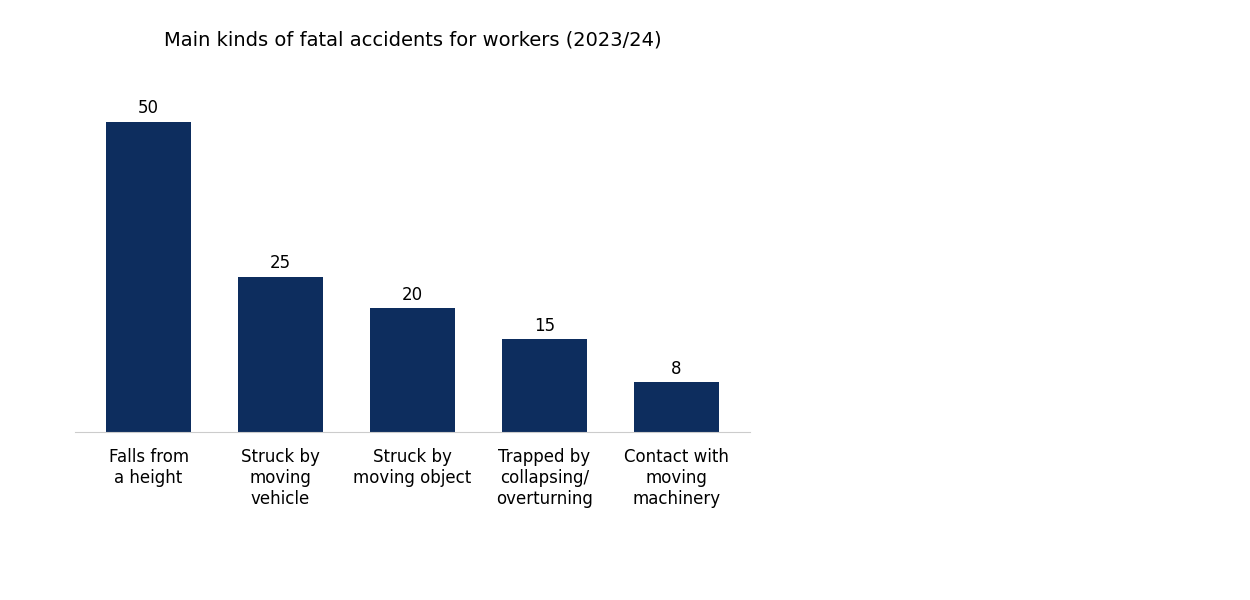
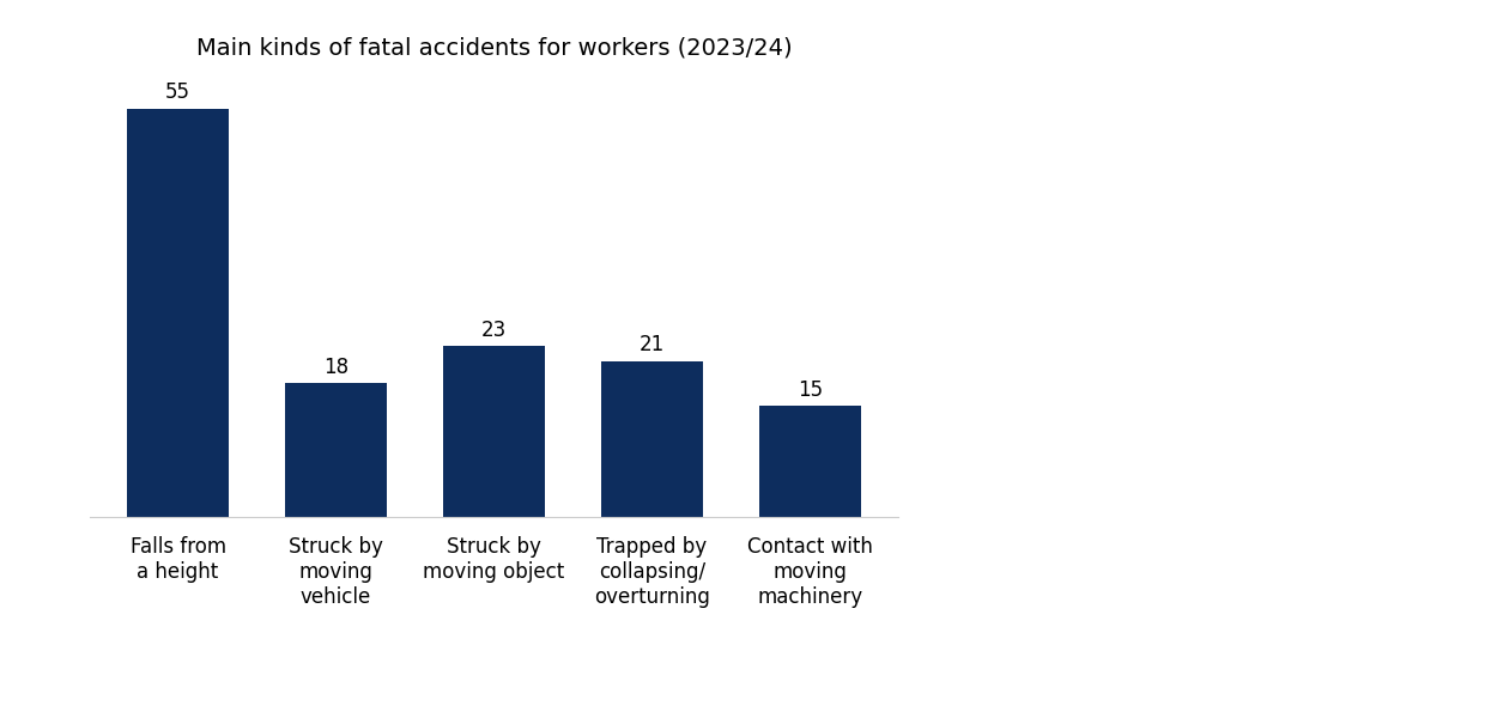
Falls from a height: 50 -> 55
Struck by moving vehicle: 25 -> 18
Struck by moving object: 20 -> 23
Trapped by collapsing/ overturning: 15 -> 21
Contact with moving machinery: 8 -> 15
